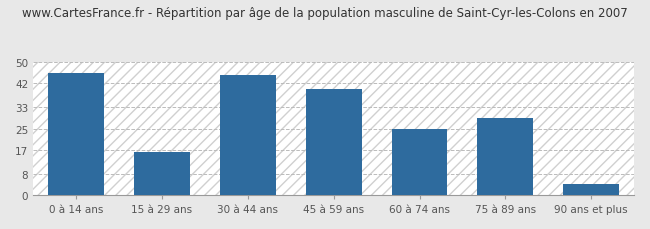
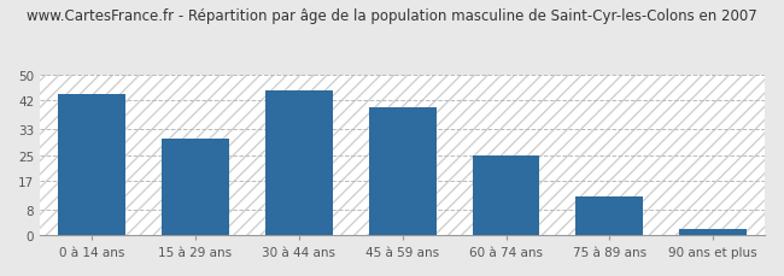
0 à 14 ans: 46 -> 44
15 à 29 ans: 16 -> 30
75 à 89 ans: 29 -> 12
90 ans et plus: 4 -> 2
